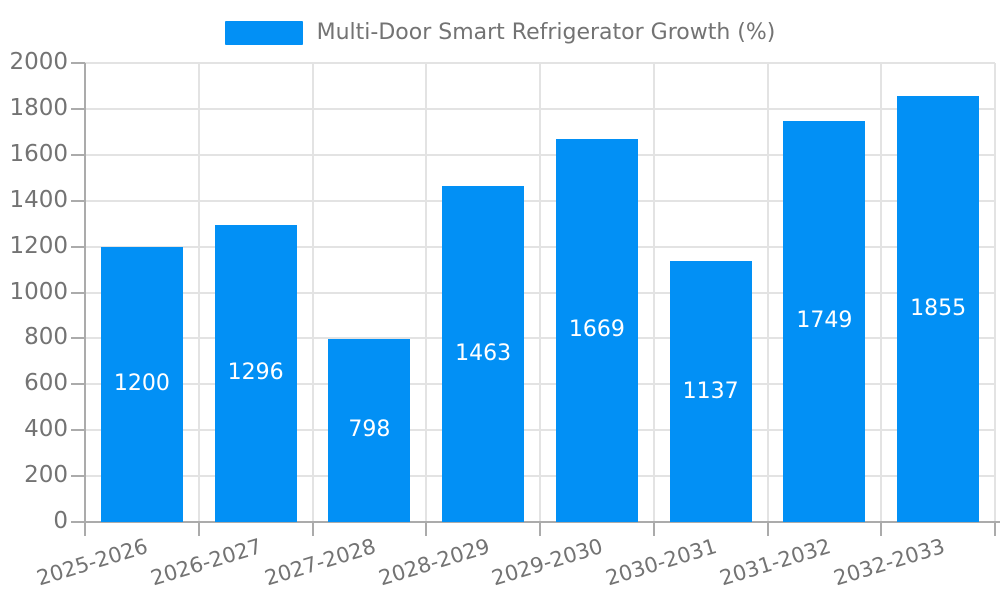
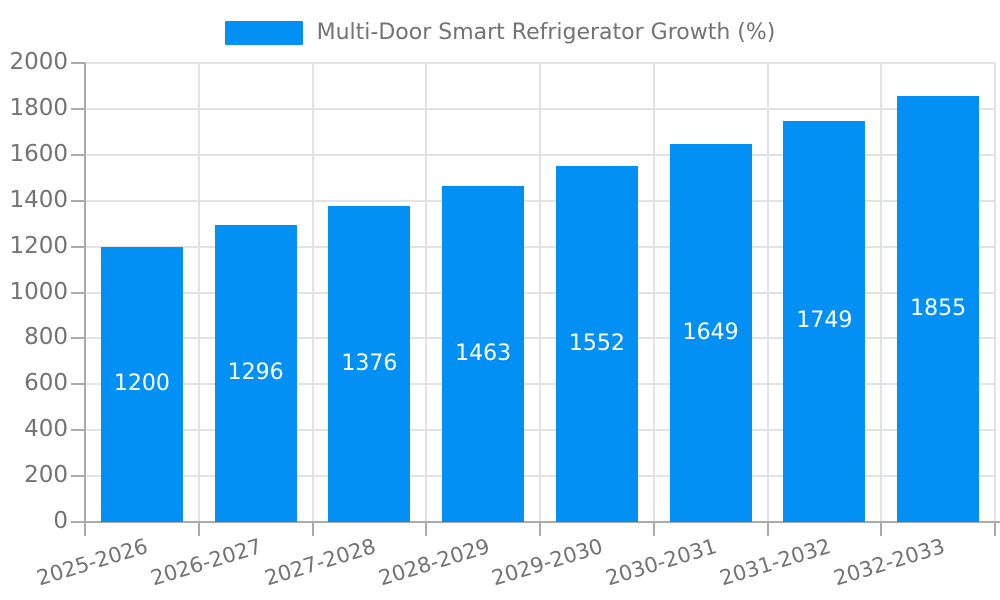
2027-2028: 798 -> 1376
2029-2030: 1669 -> 1552
2030-2031: 1137 -> 1649
